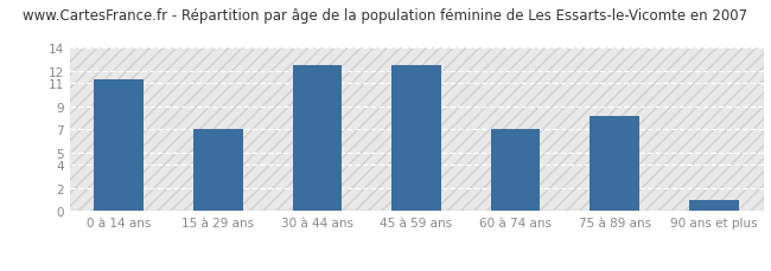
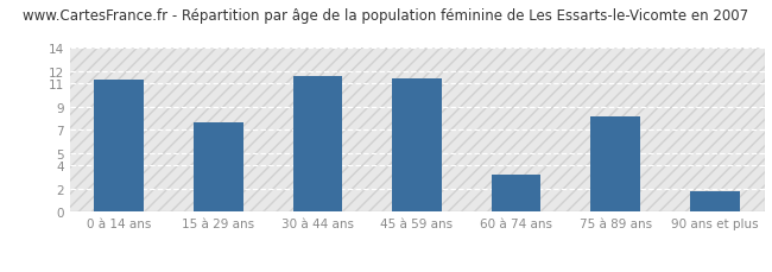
15 à 29 ans: 7.0 -> 7.6
30 à 44 ans: 12.5 -> 11.6
45 à 59 ans: 12.5 -> 11.4
60 à 74 ans: 7.0 -> 3.2
90 ans et plus: 1.0 -> 1.8
